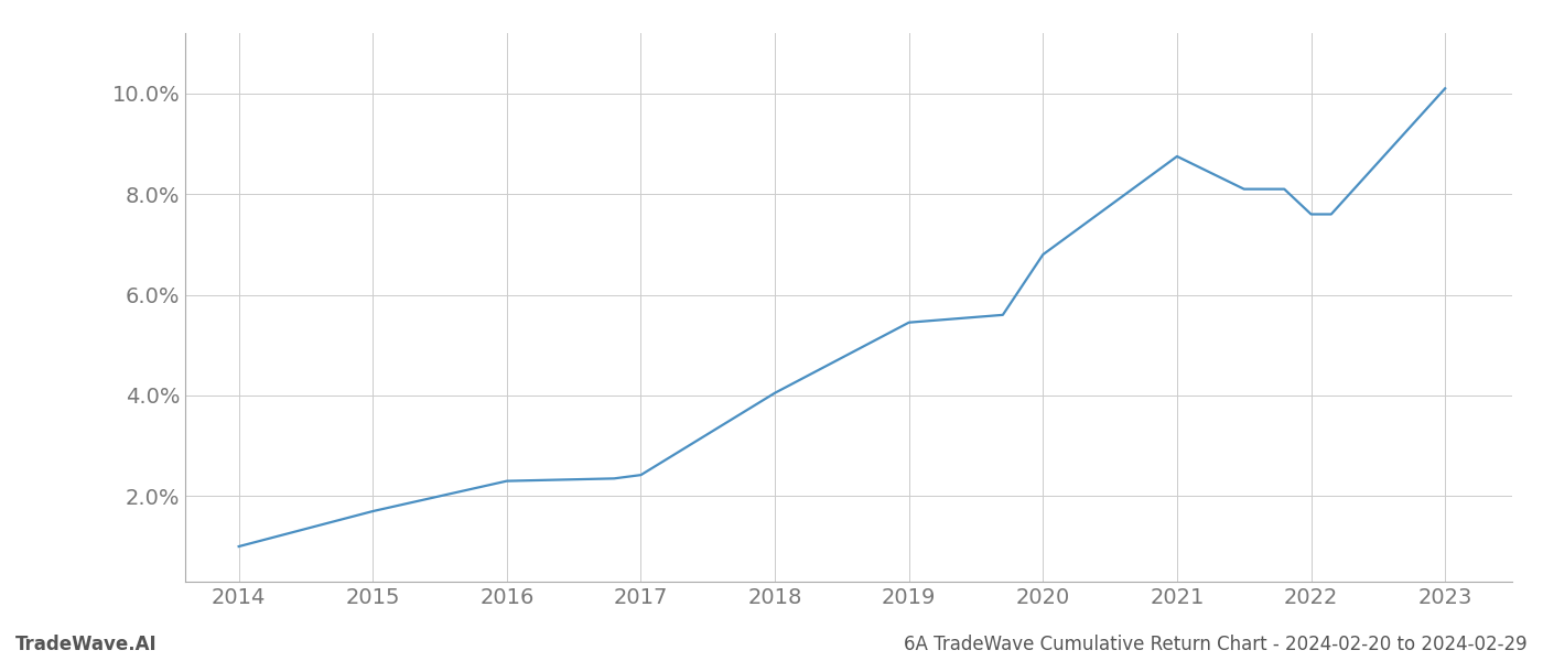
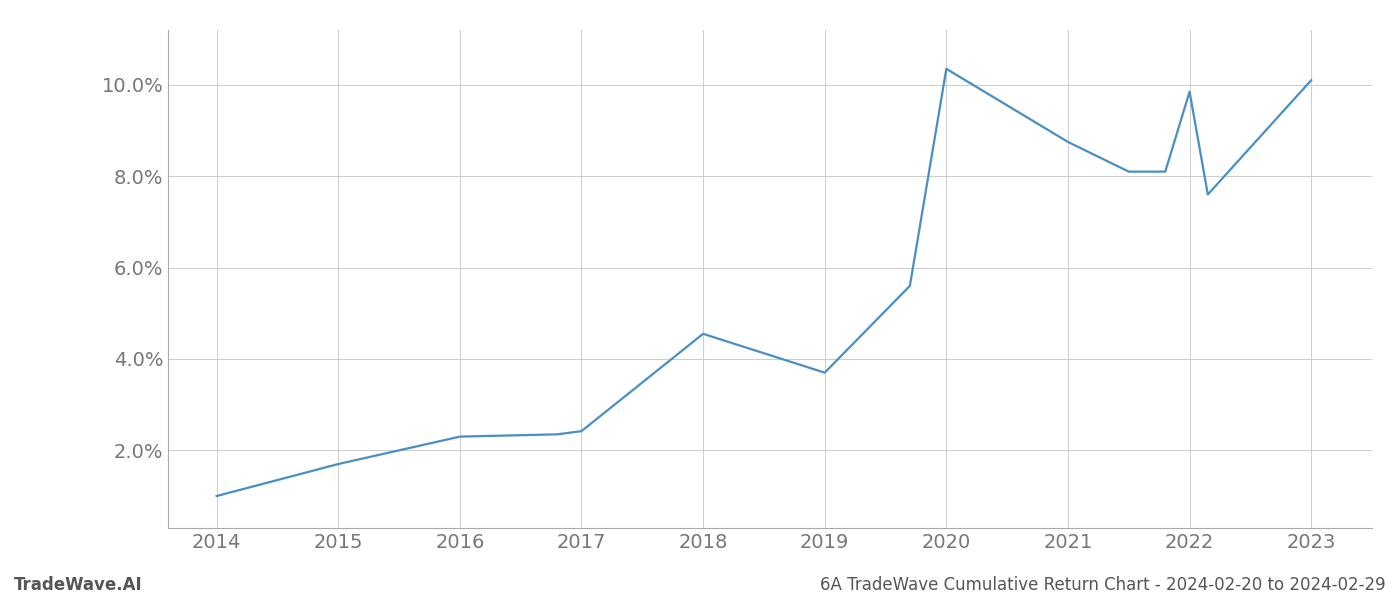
2018: 4.05% -> 4.55%
2019: 5.45% -> 3.70%
2020: 6.80% -> 10.35%
2022: 7.60% -> 9.85%
